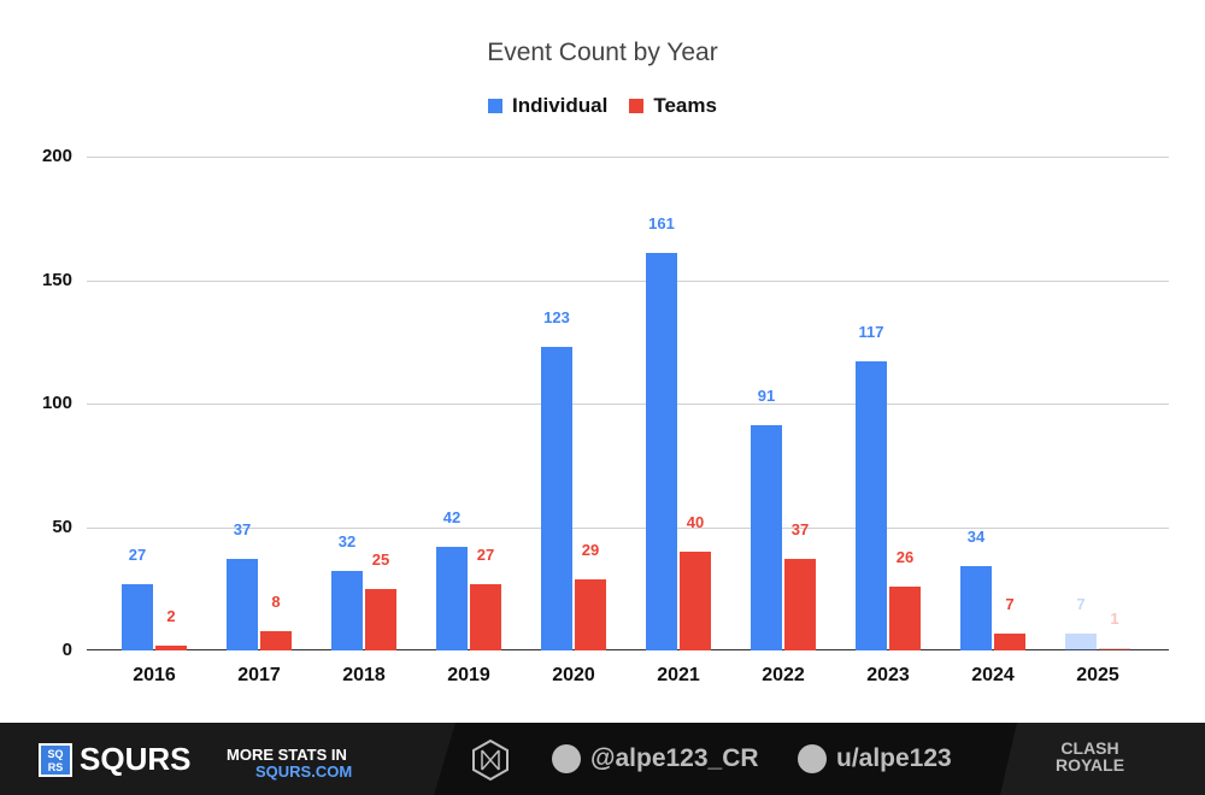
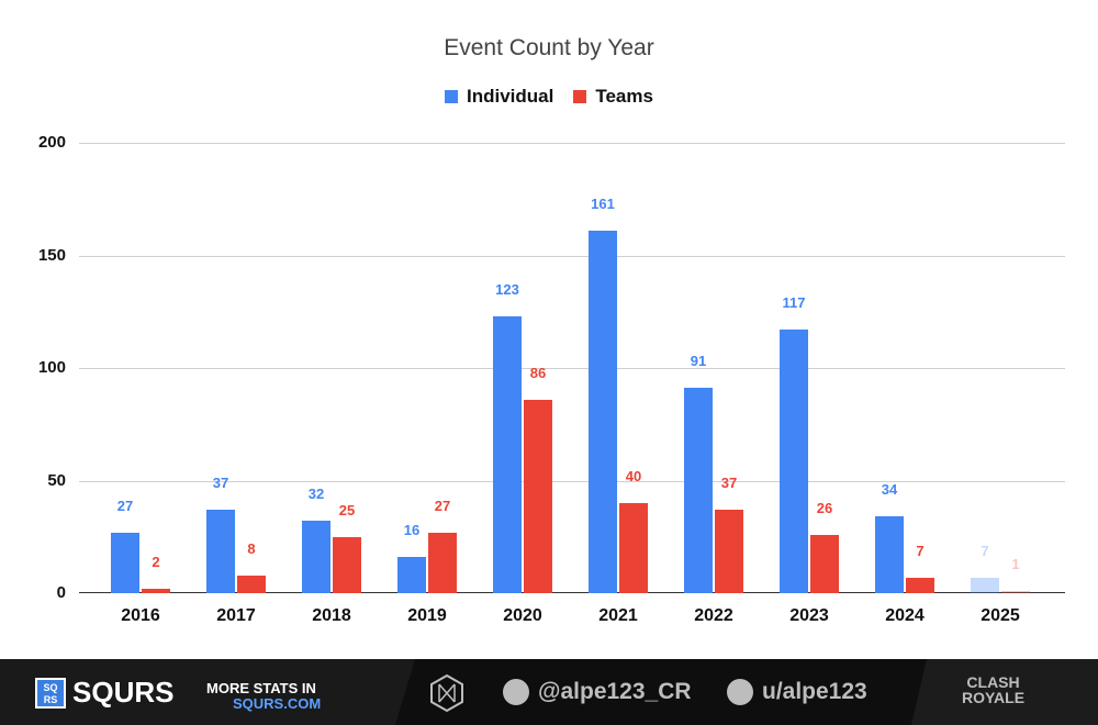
Individual/2019: 42 -> 16
Teams/2020: 29 -> 86
